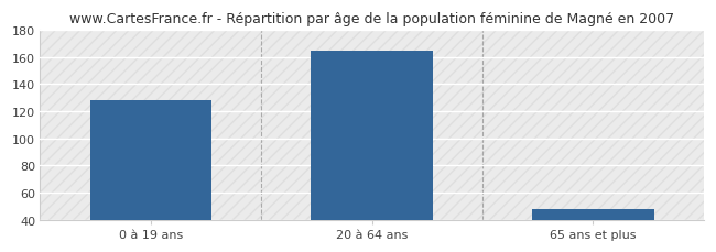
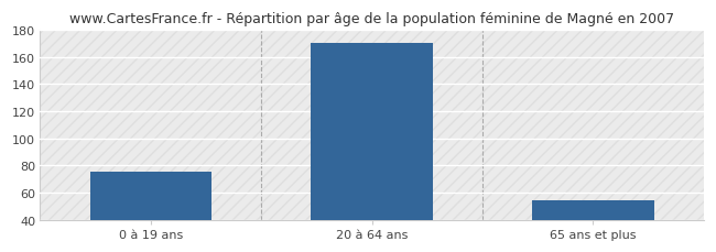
0 à 19 ans: 128 -> 75
20 à 64 ans: 165 -> 170
65 ans et plus: 48 -> 54
